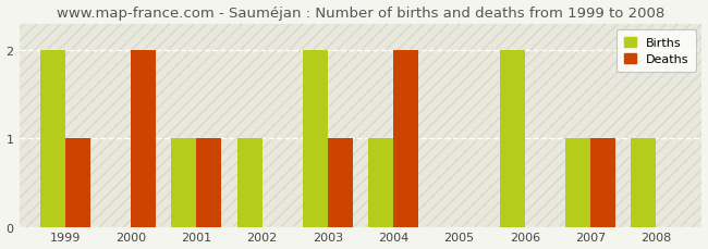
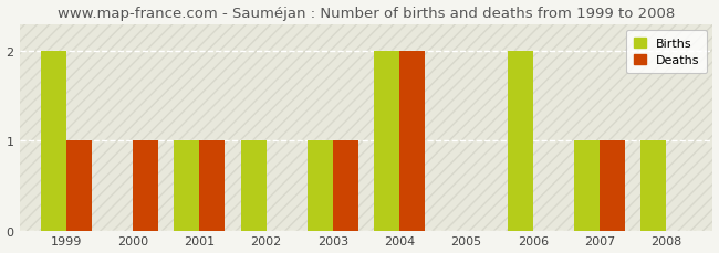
Deaths/2000: 2 -> 1
Births/2003: 2 -> 1
Births/2004: 1 -> 2
